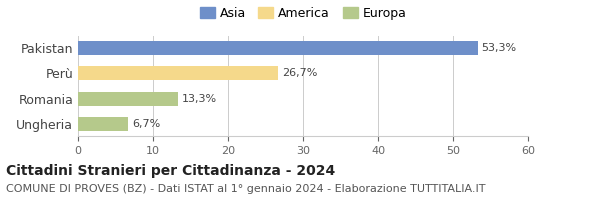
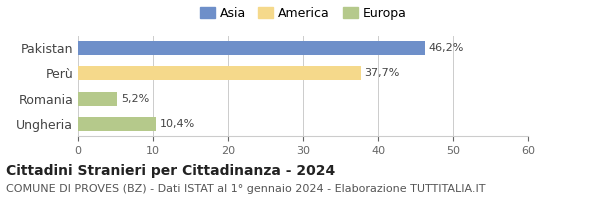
Pakistan: 53,3% -> 46,2%
Perù: 26,7% -> 37,7%
Romania: 13,3% -> 5,2%
Ungheria: 6,7% -> 10,4%
